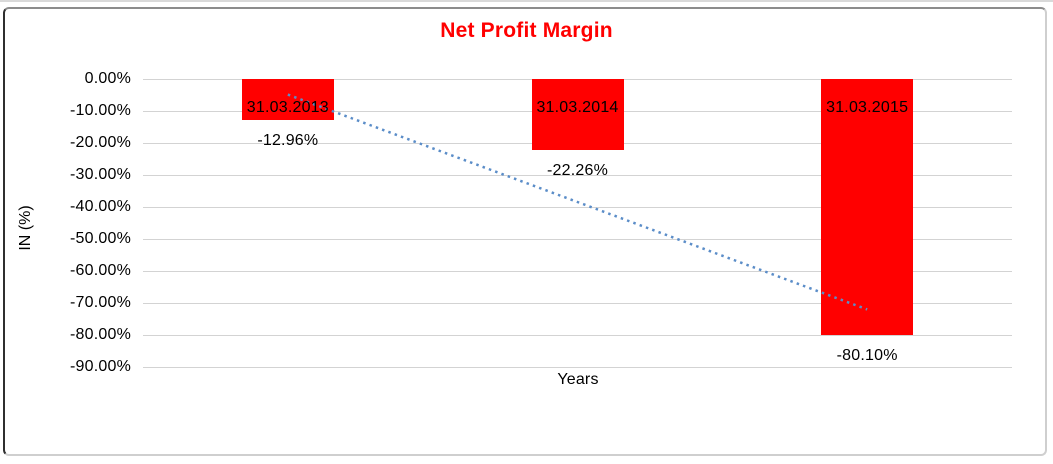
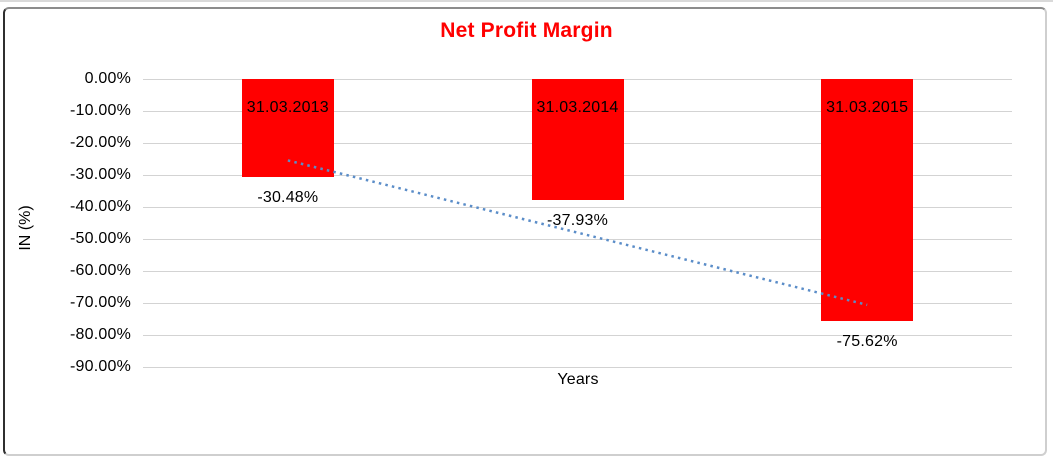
31.03.2013: -12.96% -> -30.48%
31.03.2014: -22.26% -> -37.93%
31.03.2015: -80.10% -> -75.62%
